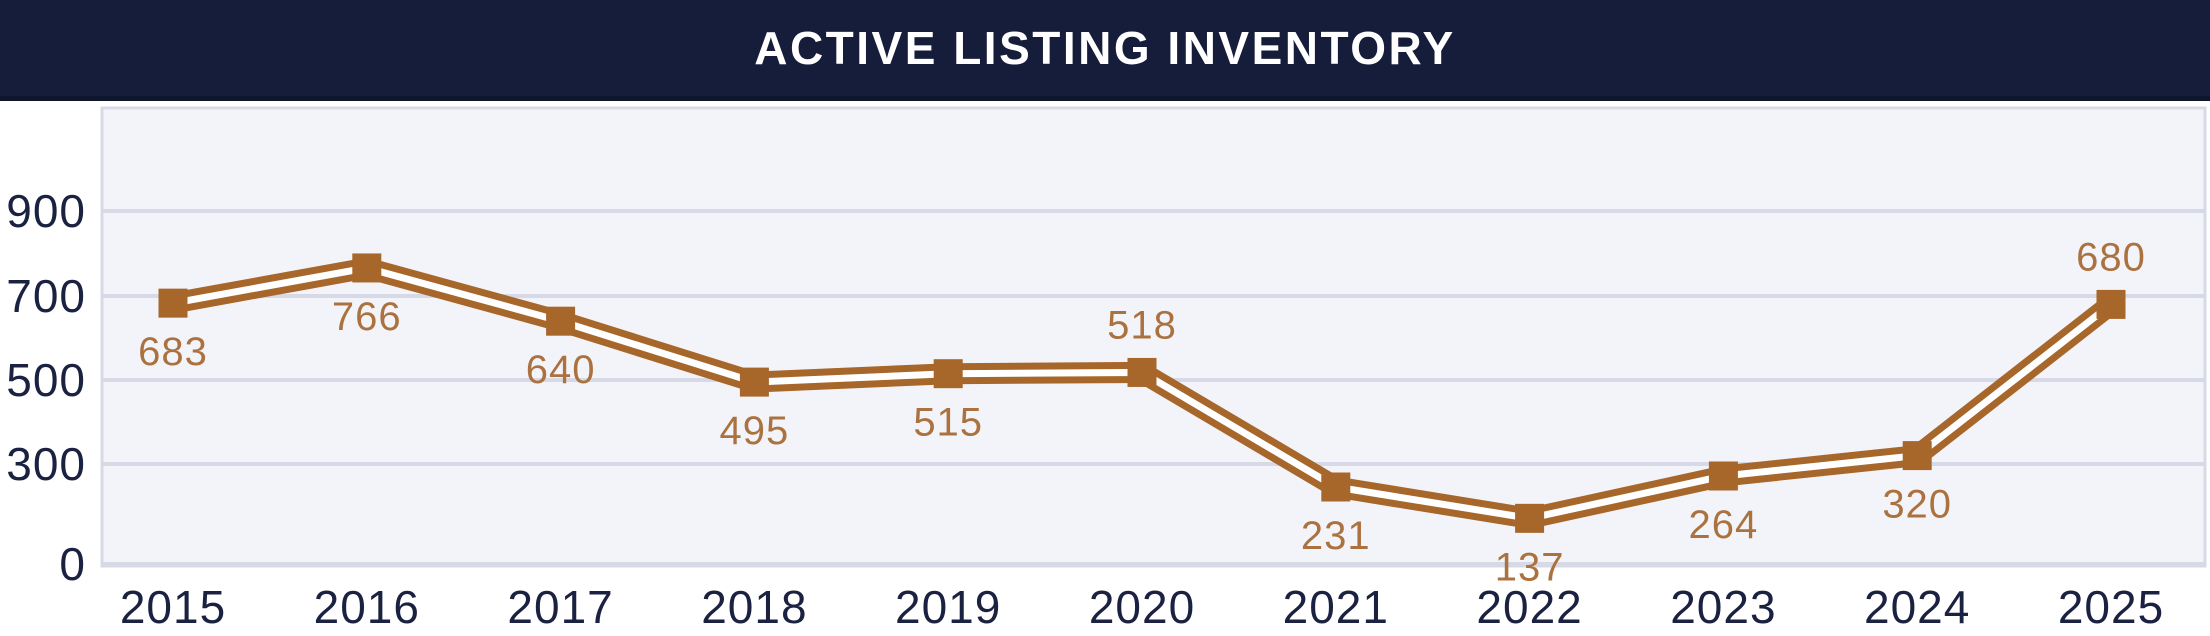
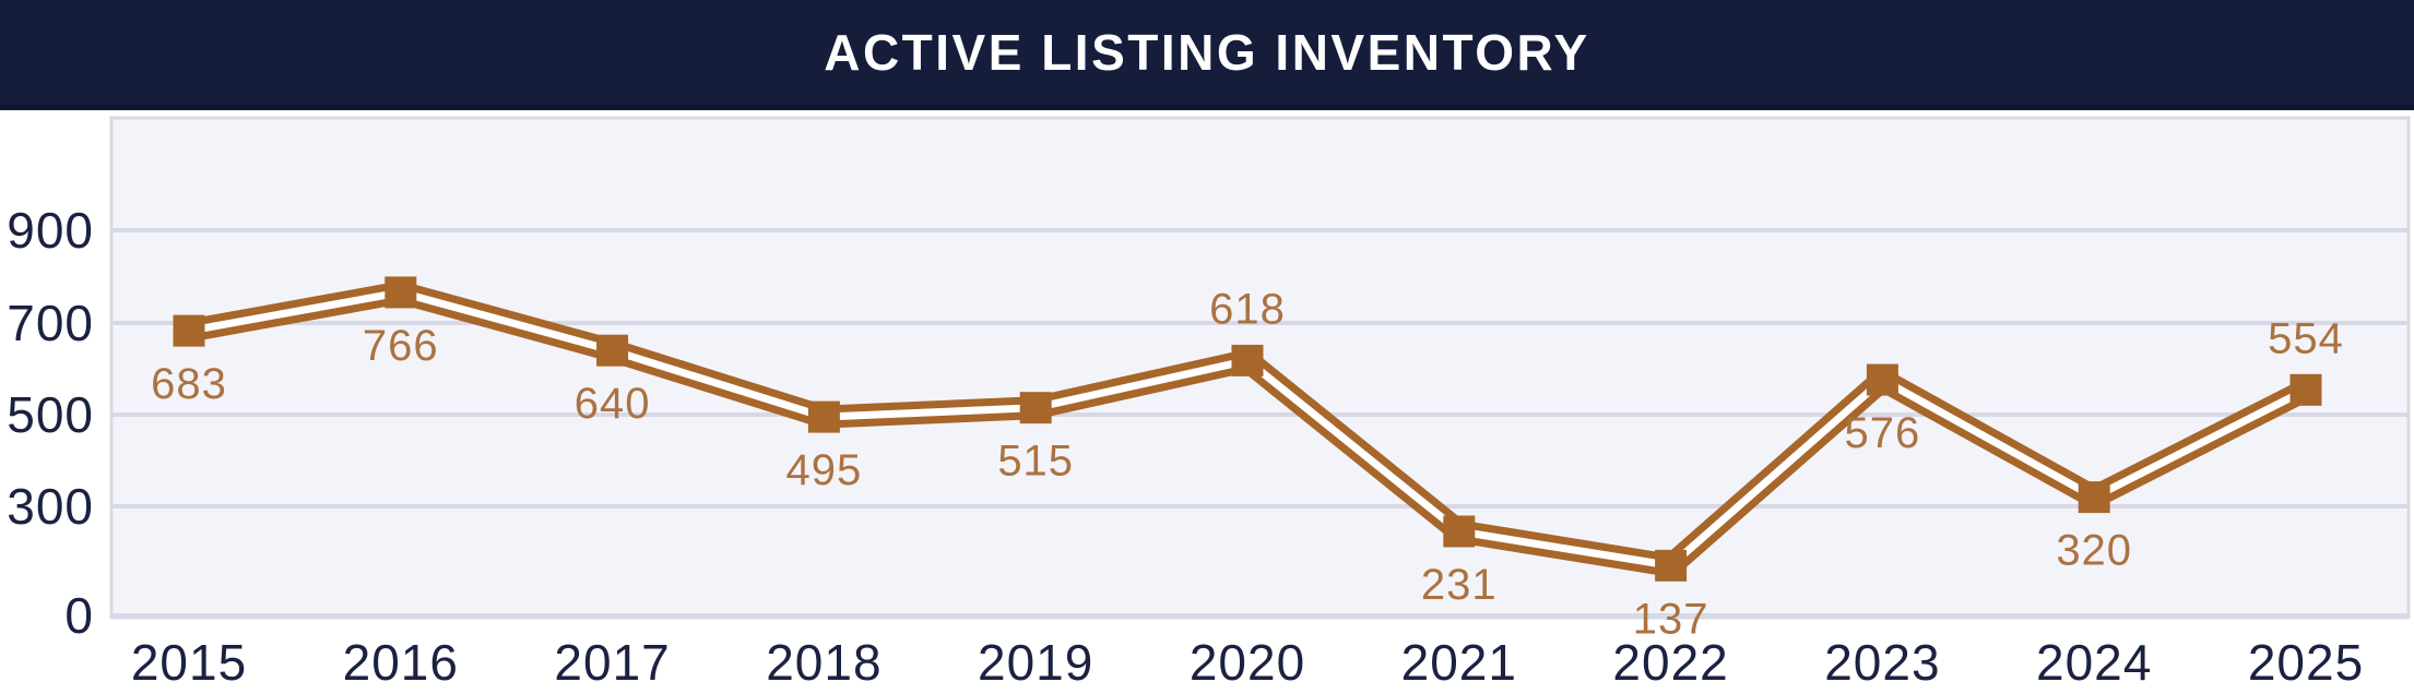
2020: 518 -> 618
2023: 264 -> 576
2025: 680 -> 554
